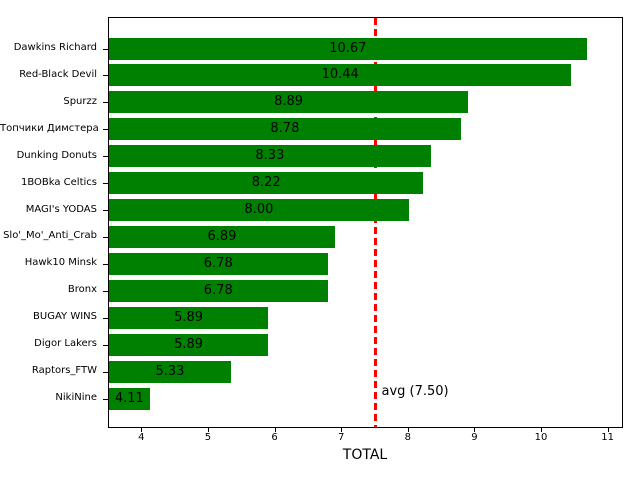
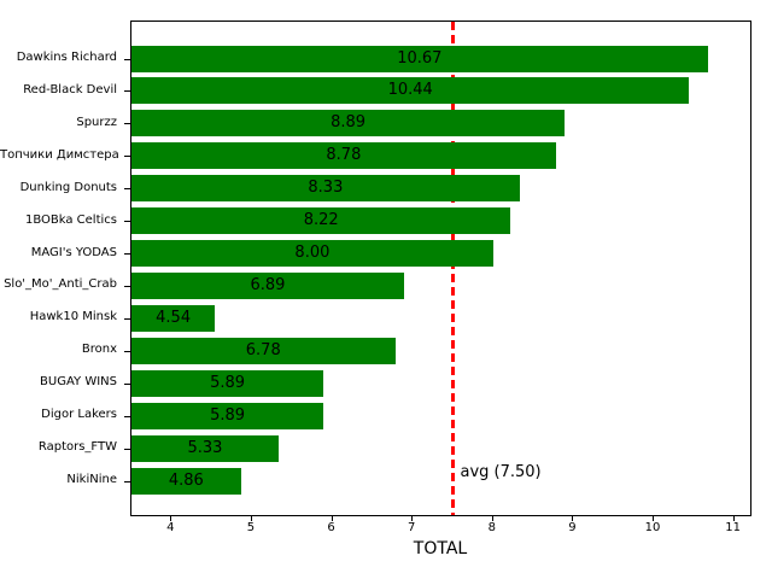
Hawk10 Minsk: 6.78 -> 4.54
NikiNine: 4.11 -> 4.86
